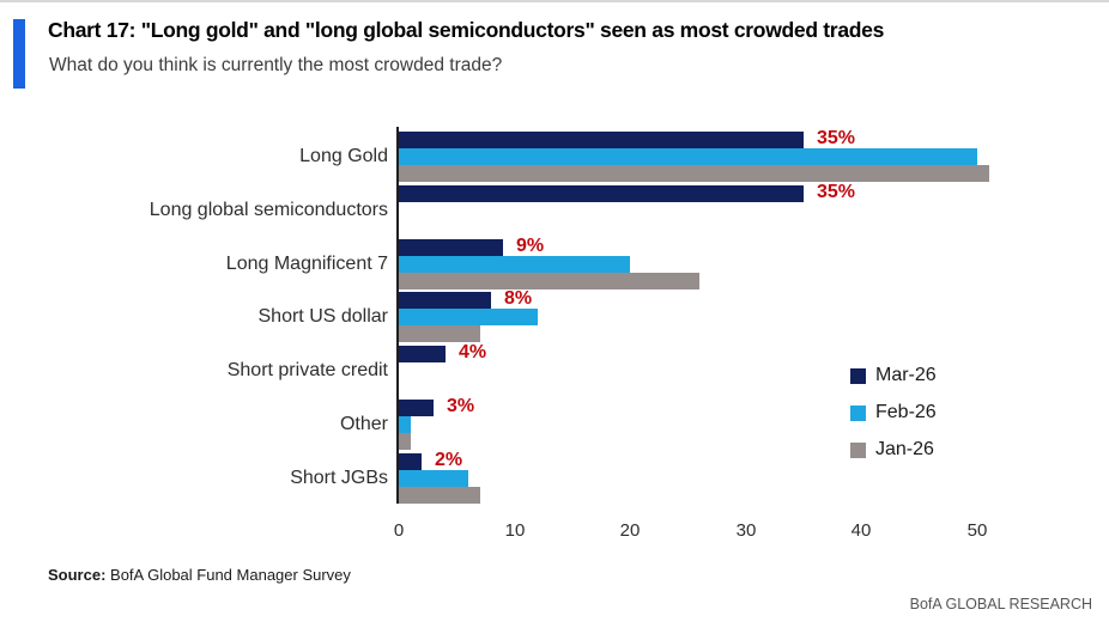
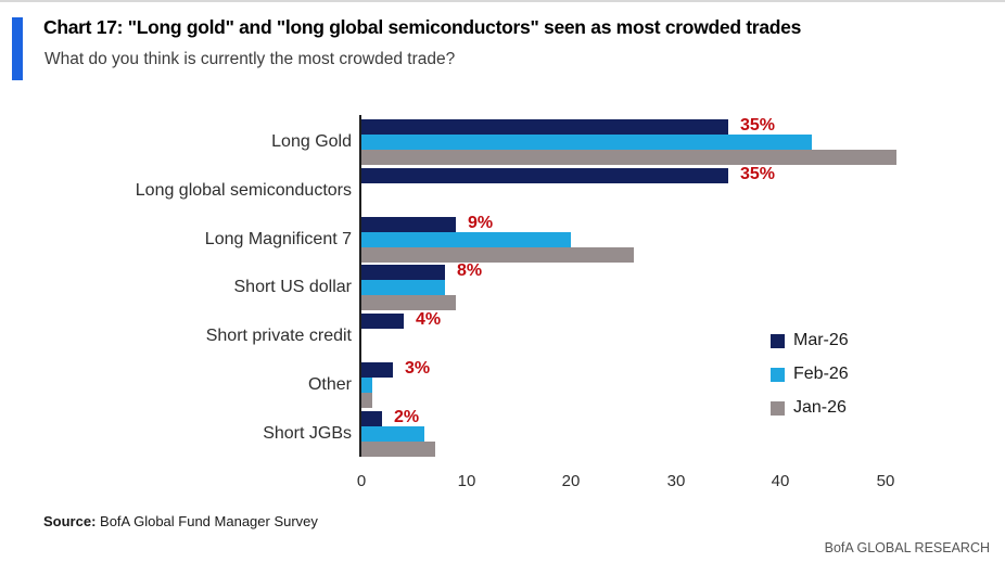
Feb-26/Long Gold: 50 -> 43
Feb-26/Short US dollar: 12 -> 8
Jan-26/Short US dollar: 7 -> 9
